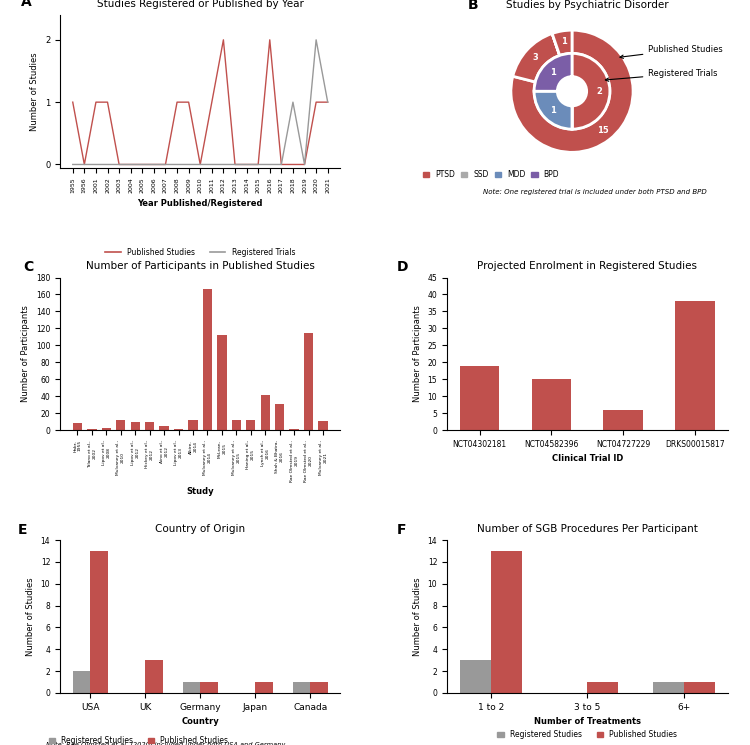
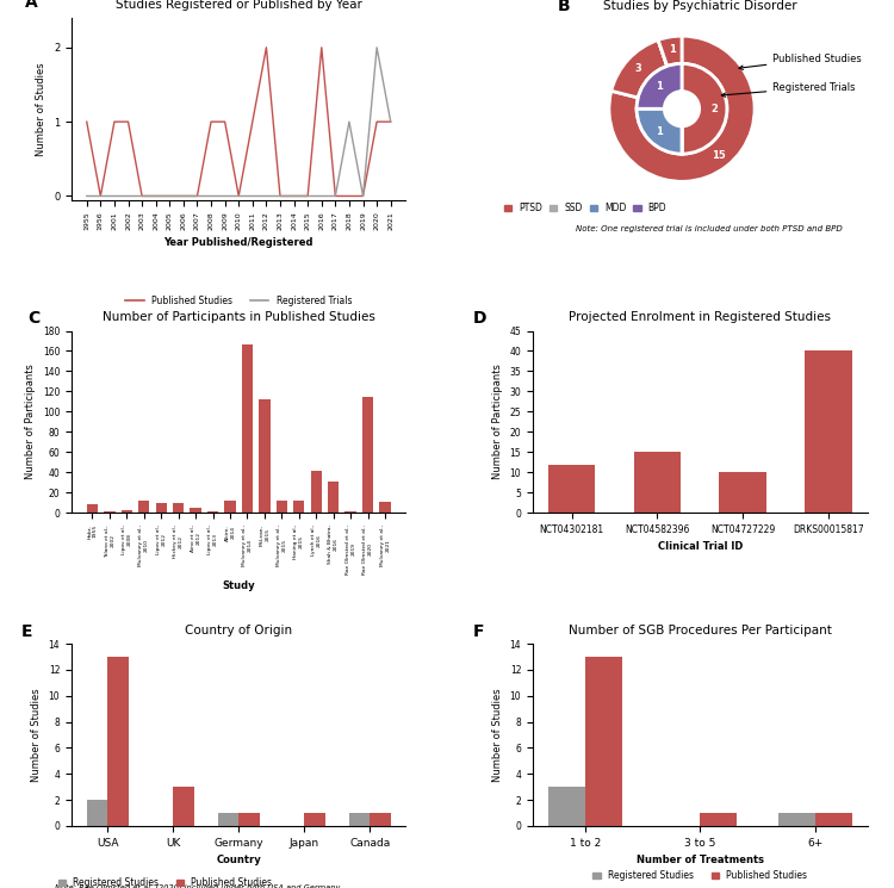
Projected Enrolment in Registered Studies/NCT04302181: 19 -> 12
Projected Enrolment in Registered Studies/NCT04727229: 6 -> 10
Projected Enrolment in Registered Studies/DRKS00015817: 38 -> 40
